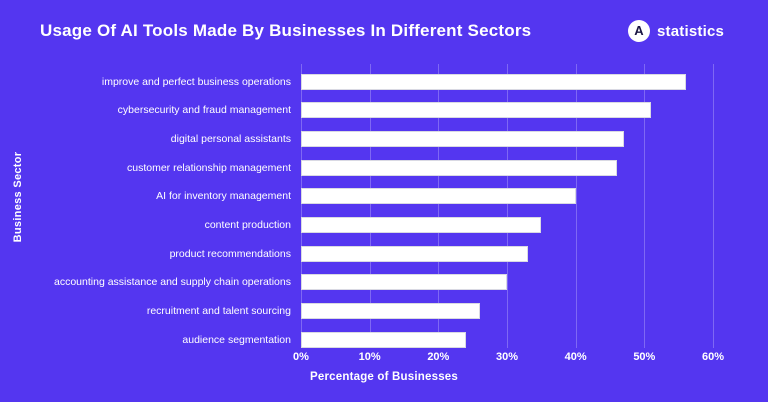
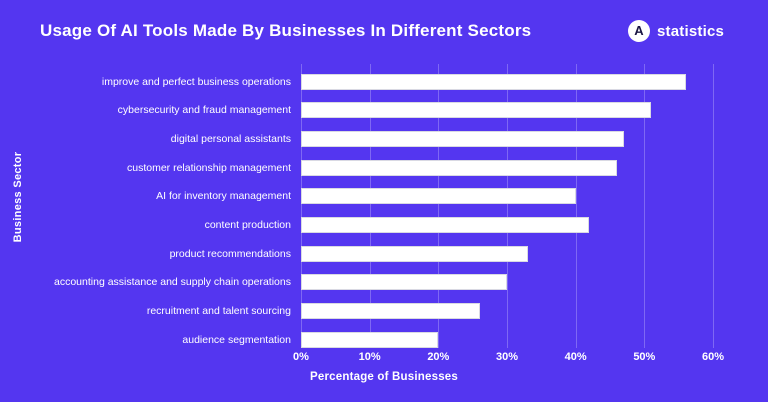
content production: 35% -> 42%
audience segmentation: 24% -> 20%
